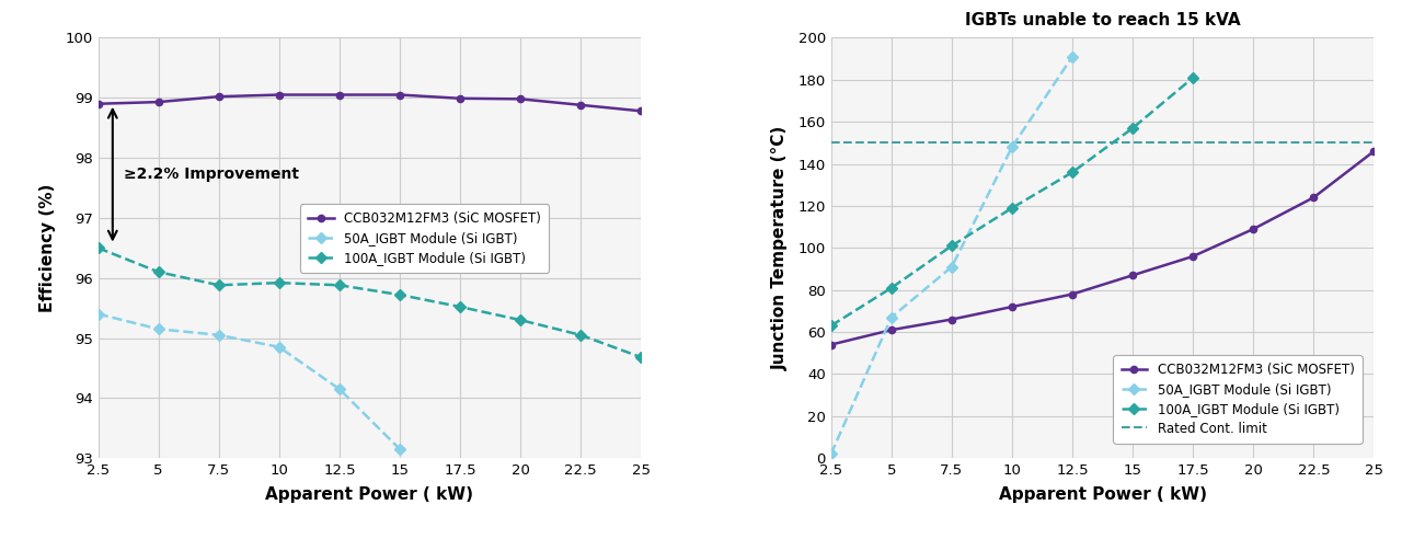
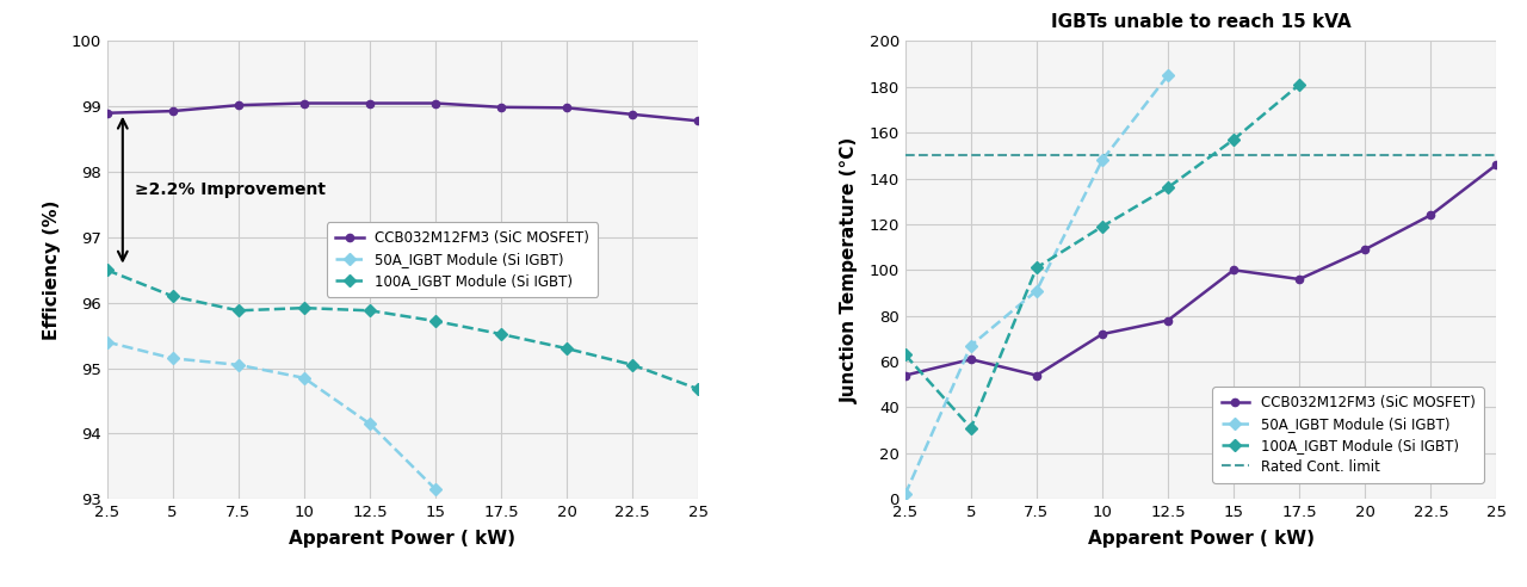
IGBTs unable to reach 15 kVA/100A_IGBT Module (Si IGBT)/5: 81 -> 31
IGBTs unable to reach 15 kVA/CCB032M12FM3 (SiC MOSFET)/7.5: 66 -> 54
IGBTs unable to reach 15 kVA/50A_IGBT Module (Si IGBT)/12.5: 191 -> 185
IGBTs unable to reach 15 kVA/CCB032M12FM3 (SiC MOSFET)/15: 87 -> 100
